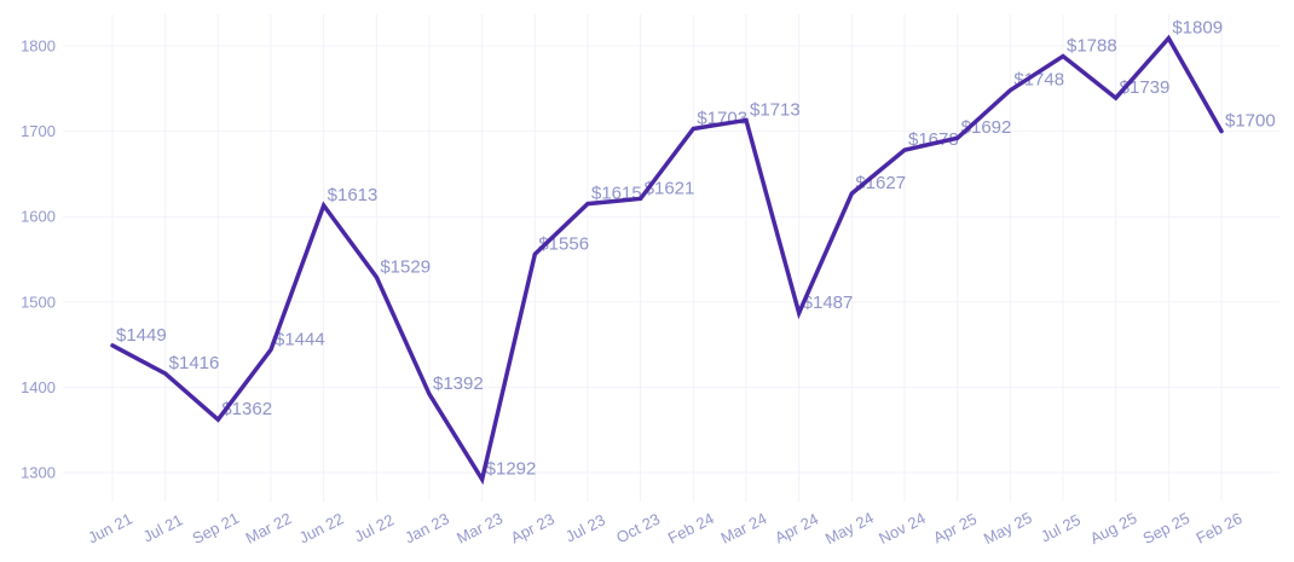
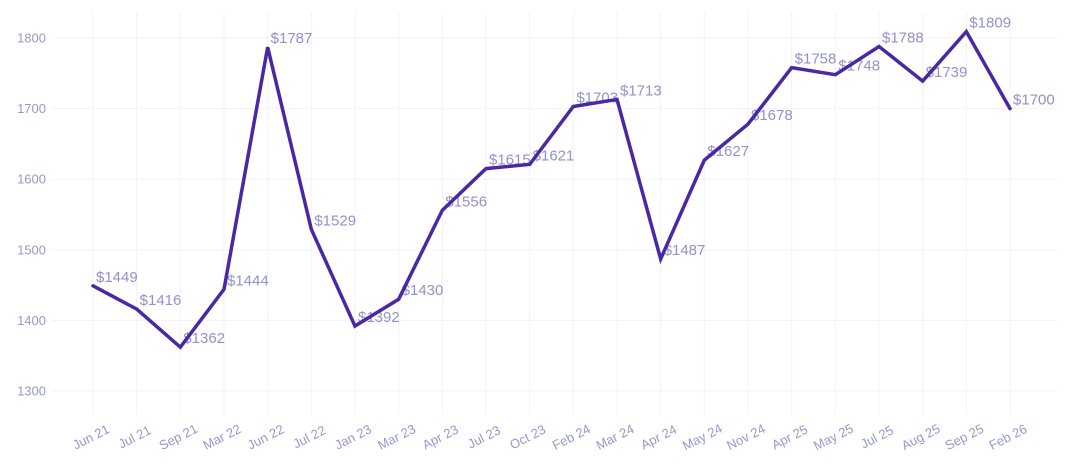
Jun 22: $1613 -> $1787
Mar 23: $1292 -> $1430
Apr 25: $1692 -> $1758
